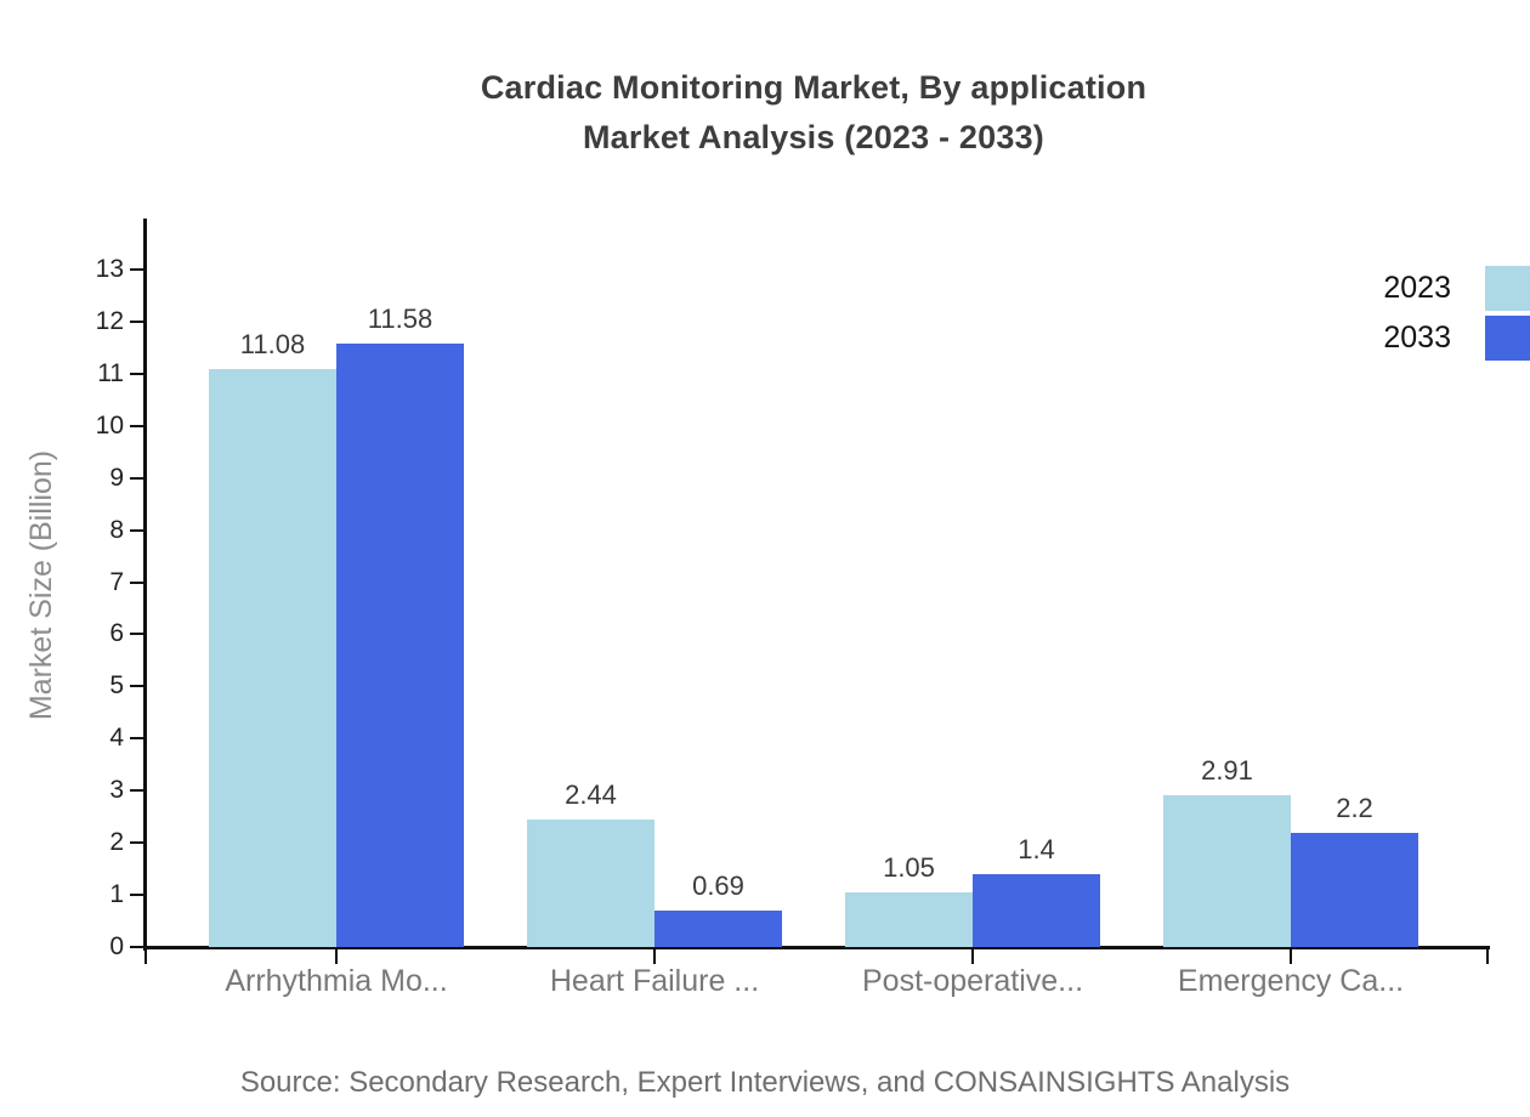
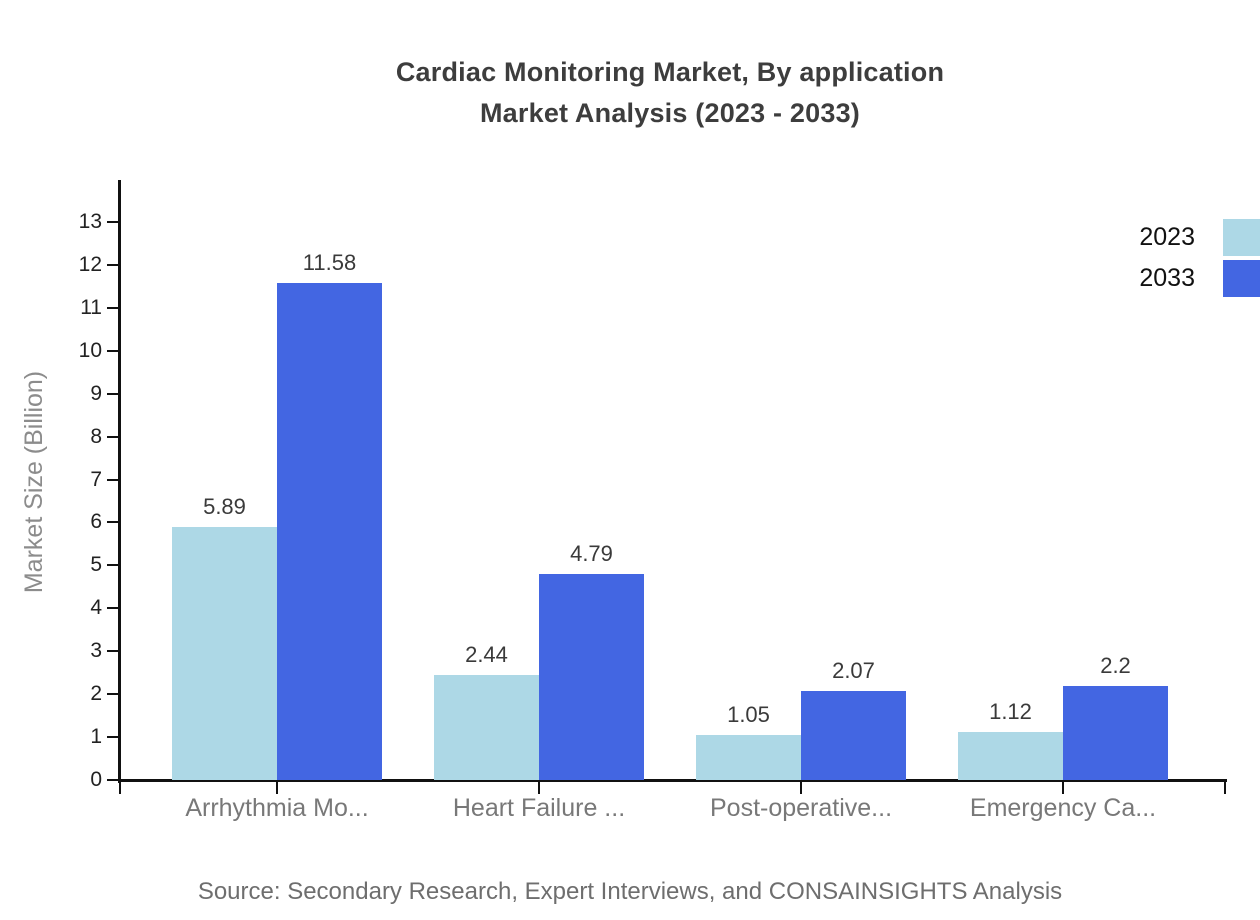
2023/Arrhythmia Mo...: 11.08 -> 5.89
2033/Heart Failure ...: 0.69 -> 4.79
2033/Post-operative...: 1.4 -> 2.07
2023/Emergency Ca...: 2.91 -> 1.12
